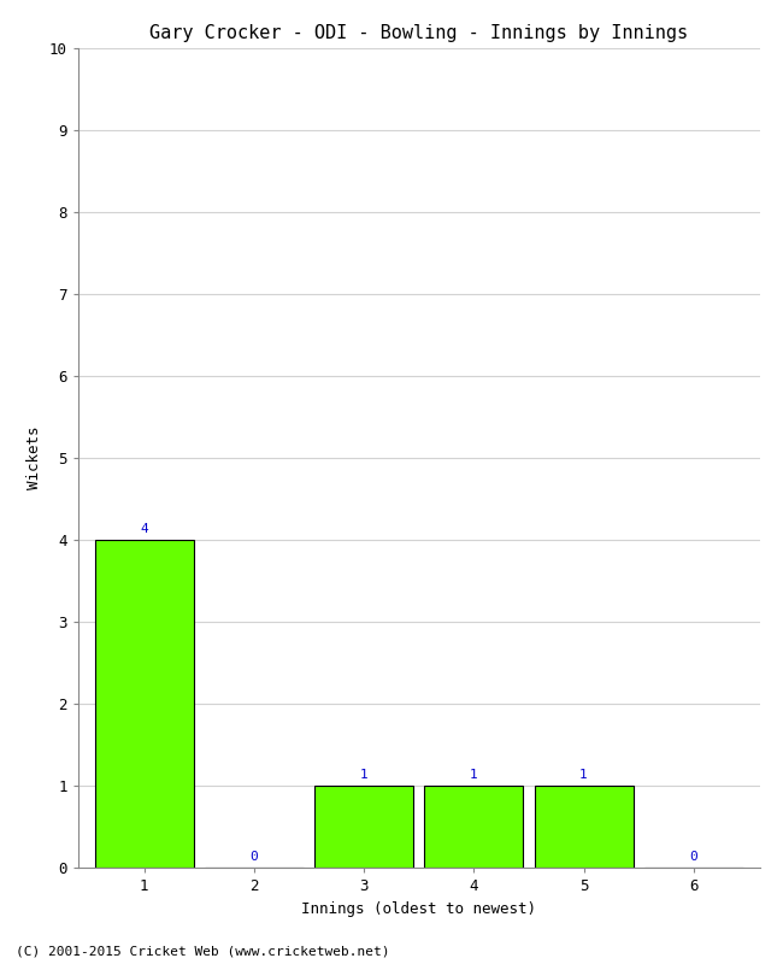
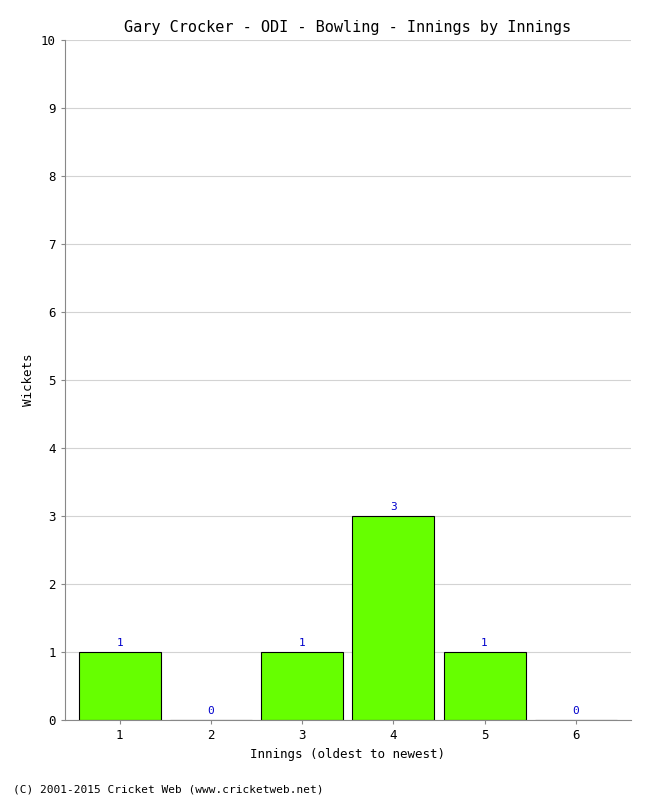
1: 4 -> 1
4: 1 -> 3
